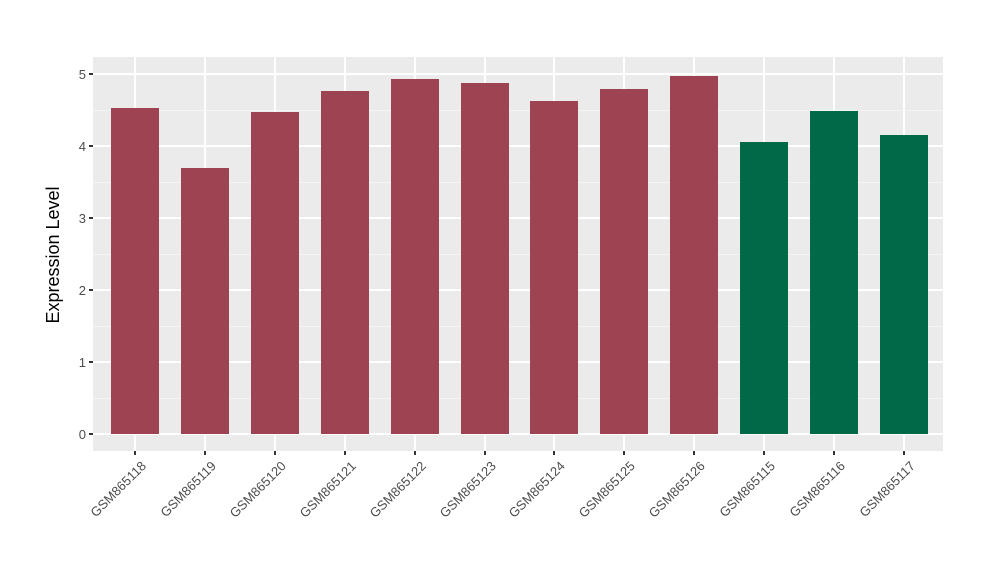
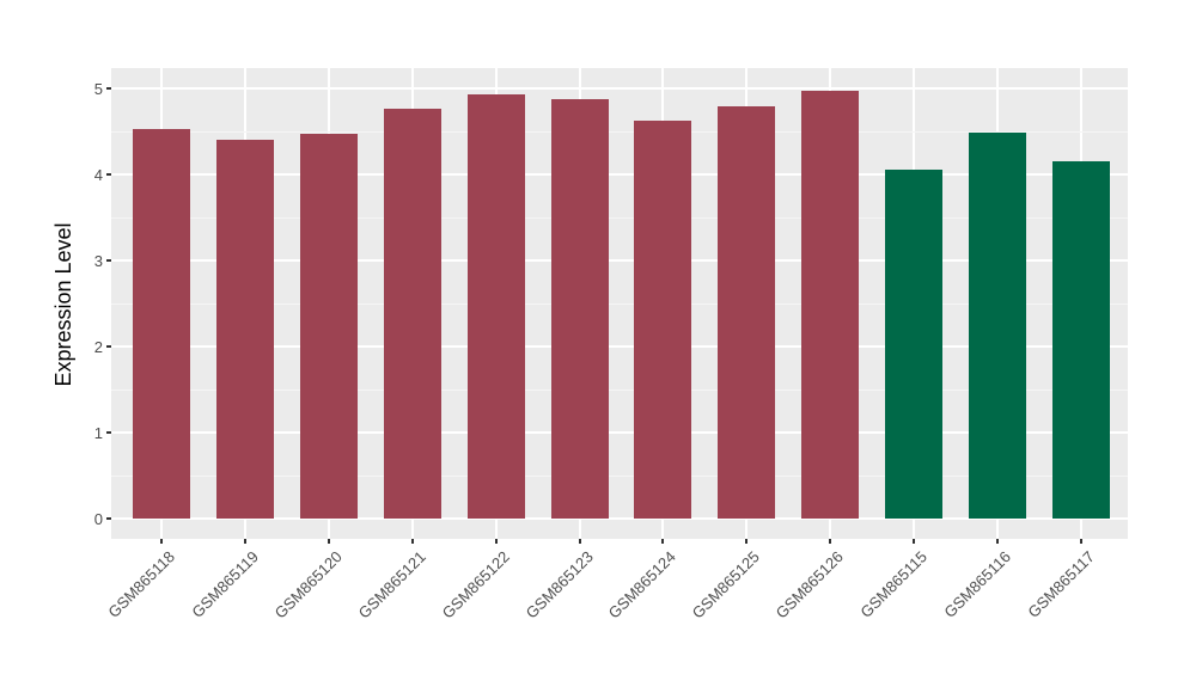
GSM865119: 3.7 -> 4.4
